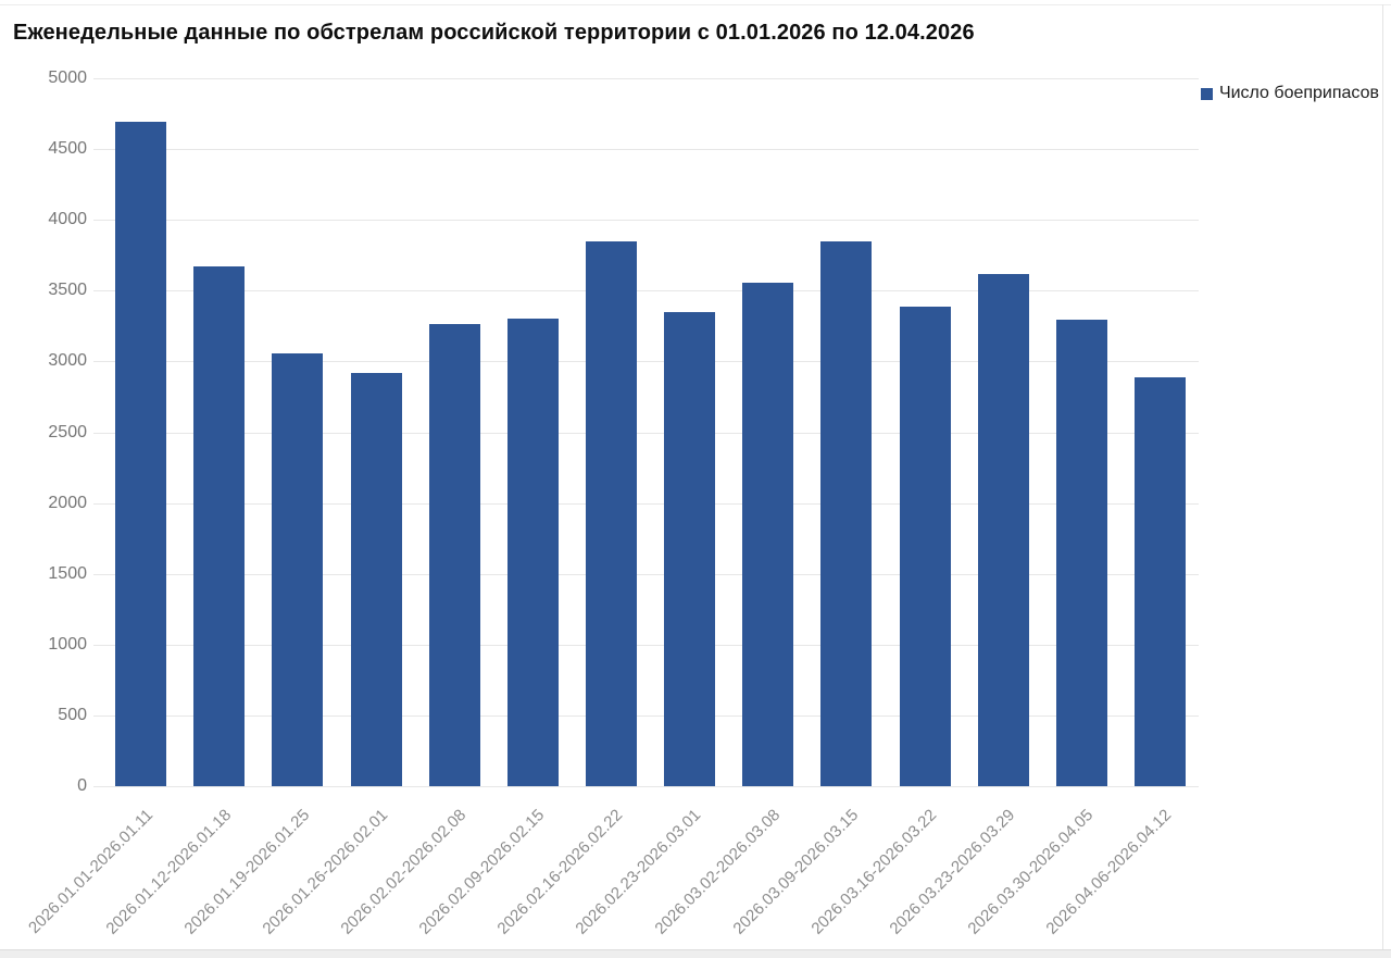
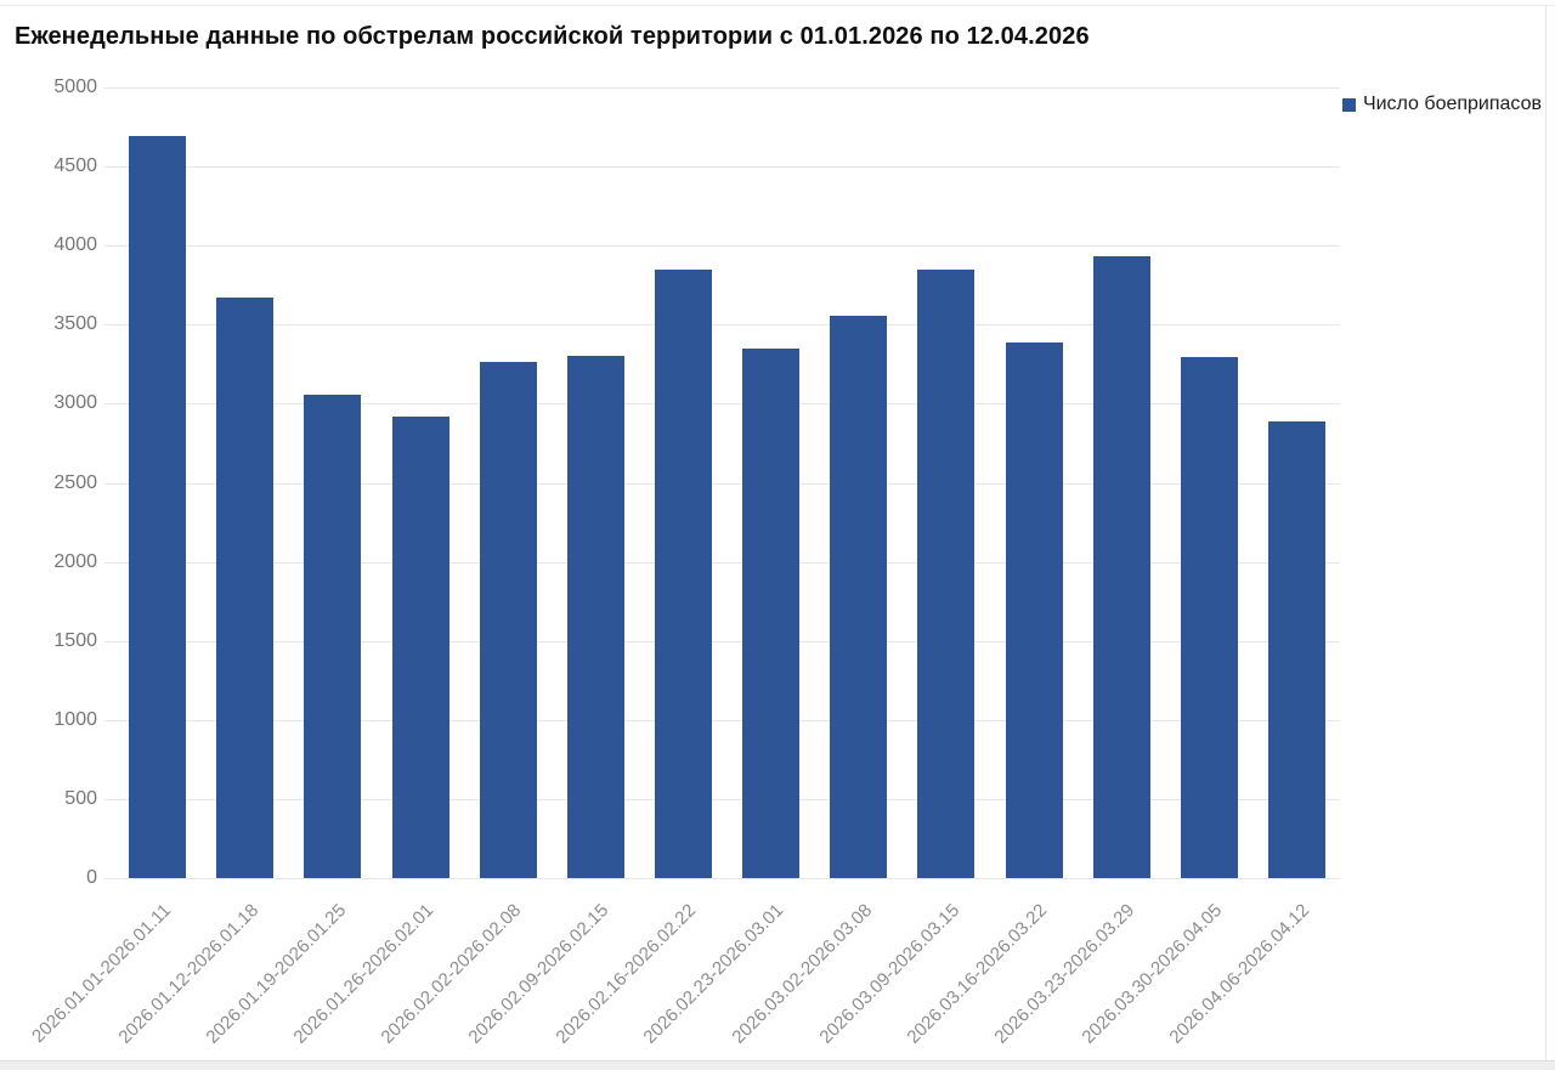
2026.03.23-2026.03.29: 3620 -> 3930
